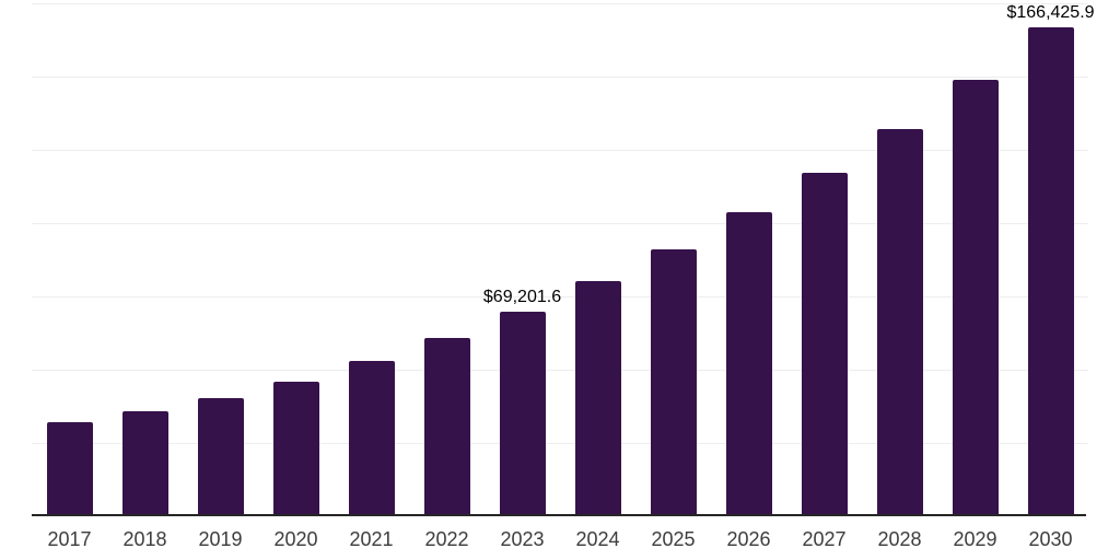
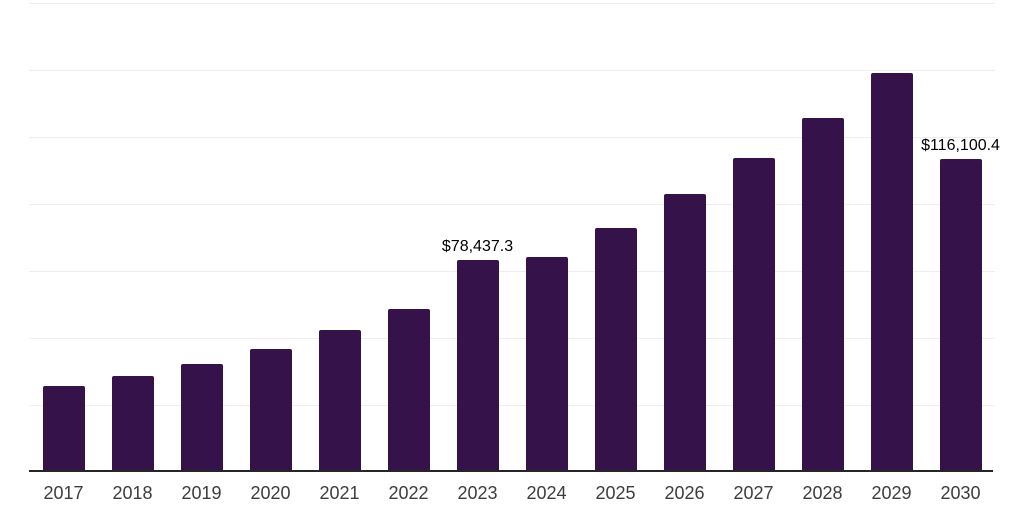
2023: $69,201.6 -> $78,437.3
2030: $166,425.9 -> $116,100.4
